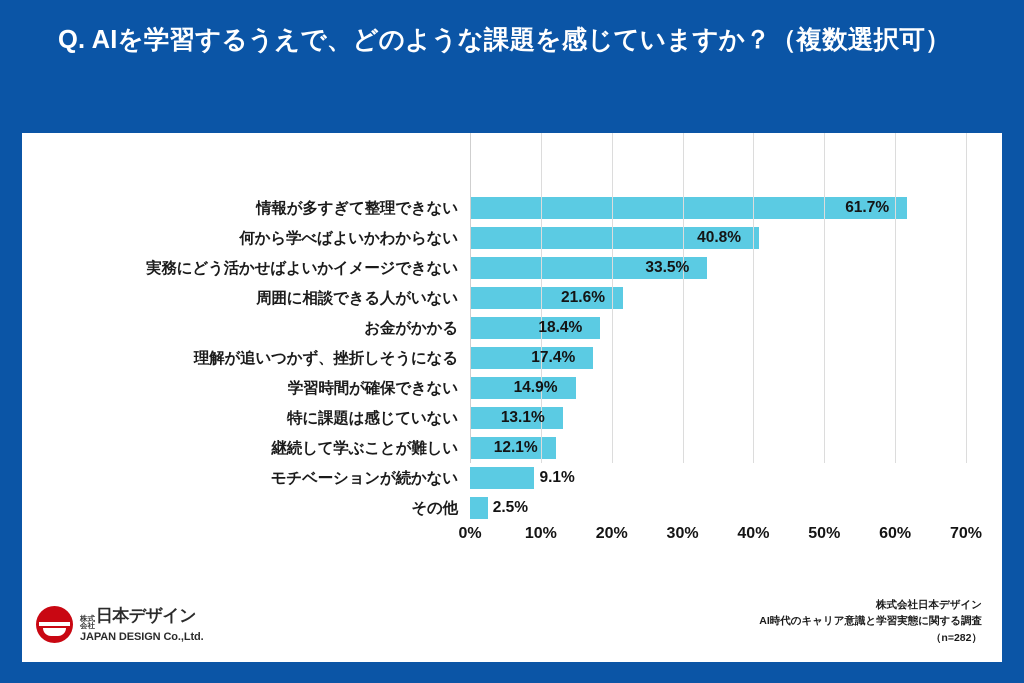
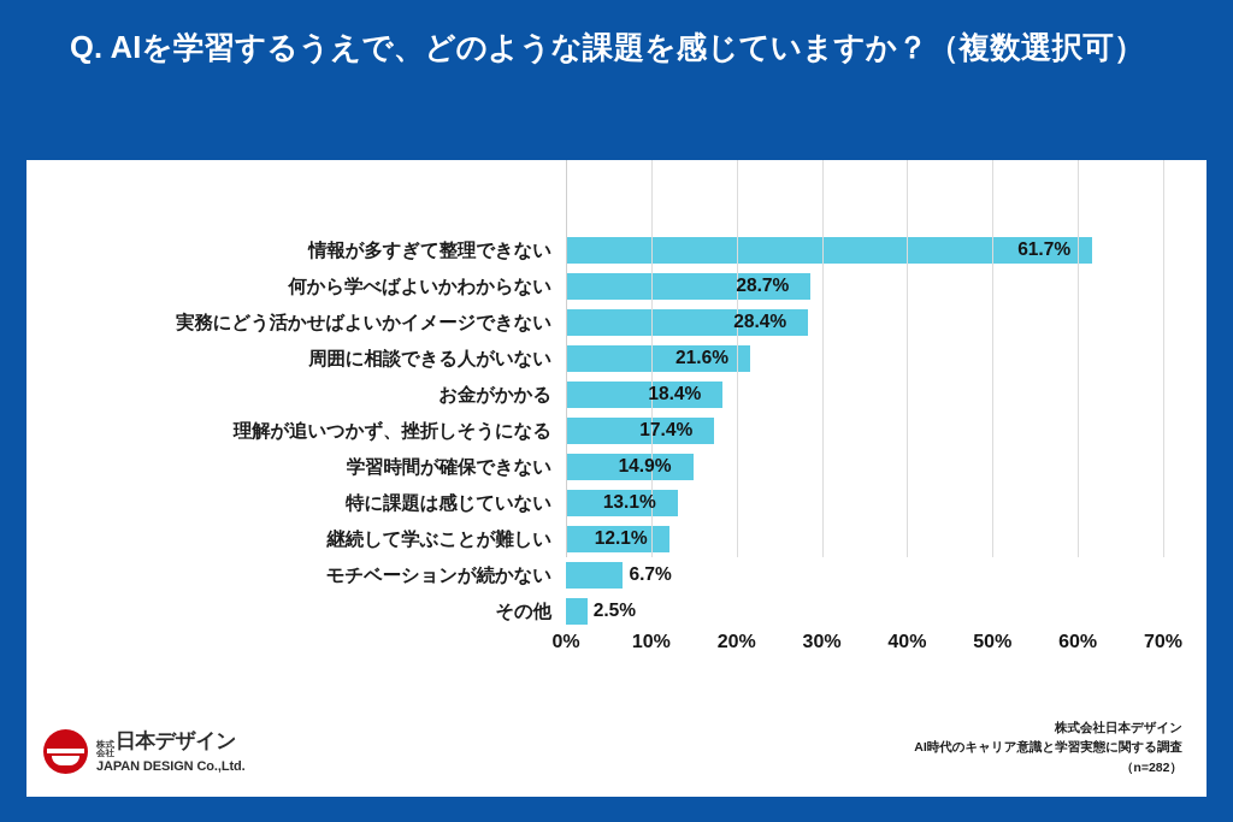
何から学べばよいかわからない: 40.8% -> 28.7%
実務にどう活かせばよいかイメージできない: 33.5% -> 28.4%
モチベーションが続かない: 9.1% -> 6.7%
